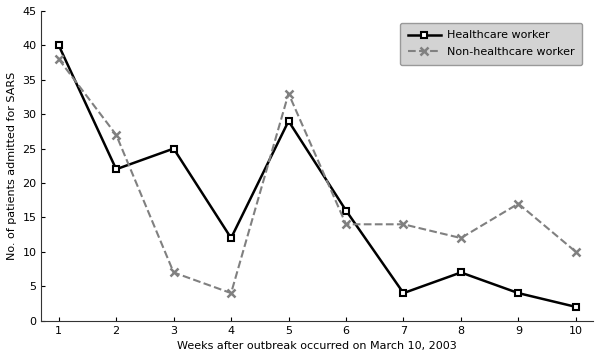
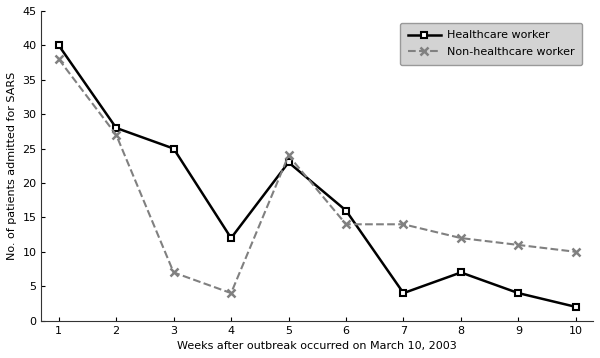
Healthcare worker/2: 22 -> 28
Healthcare worker/5: 29 -> 23
Non-healthcare worker/5: 33 -> 24
Non-healthcare worker/9: 17 -> 11
